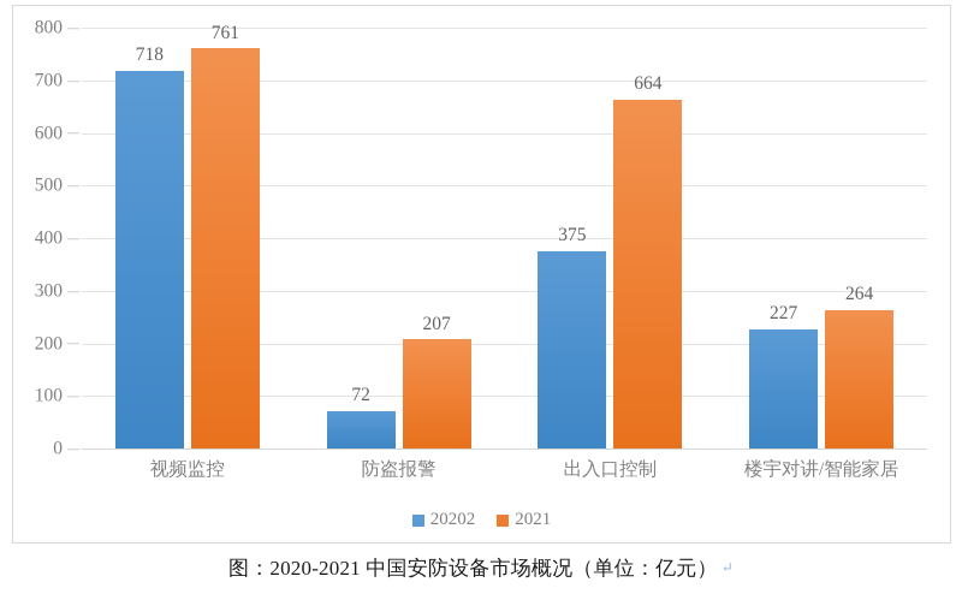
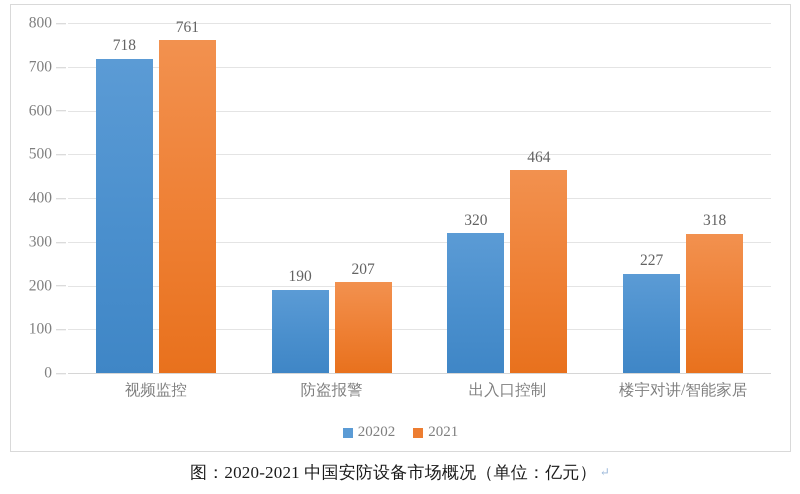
20202/防盗报警: 72 -> 190
20202/出入口控制: 375 -> 320
2021/出入口控制: 664 -> 464
2021/楼宇对讲/智能家居: 264 -> 318
